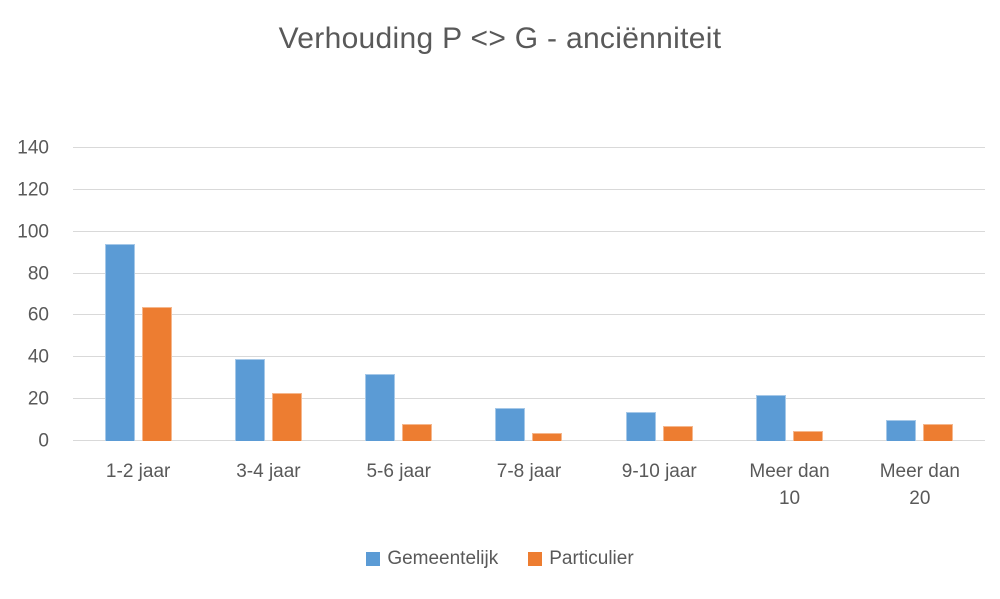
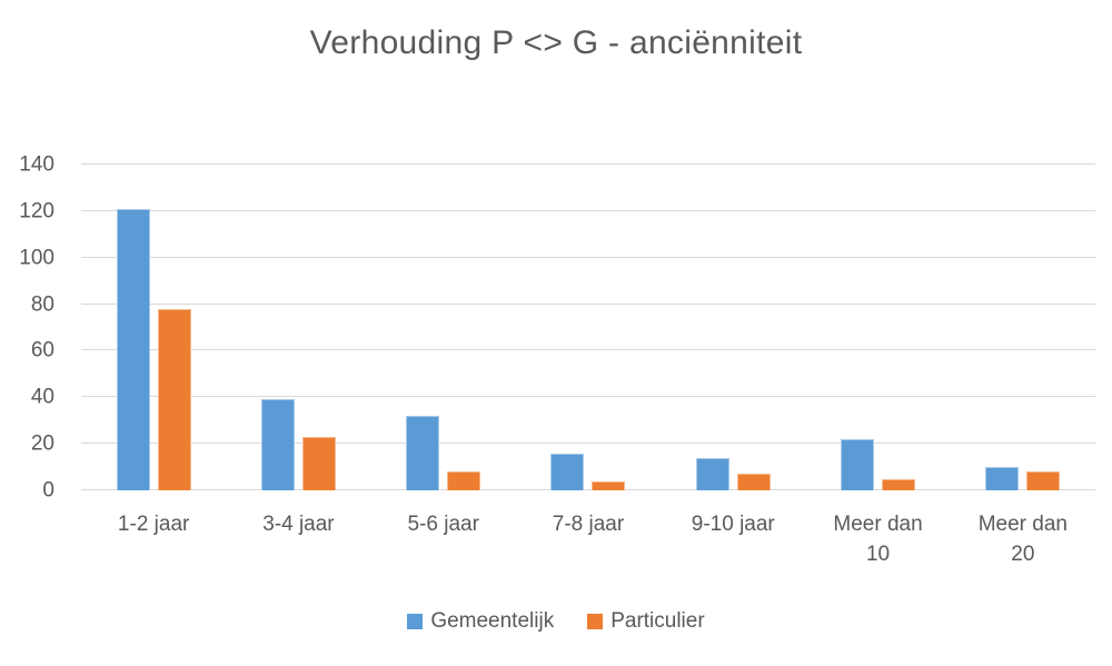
Gemeentelijk/1-2 jaar: 94 -> 121
Particulier/1-2 jaar: 64 -> 78
